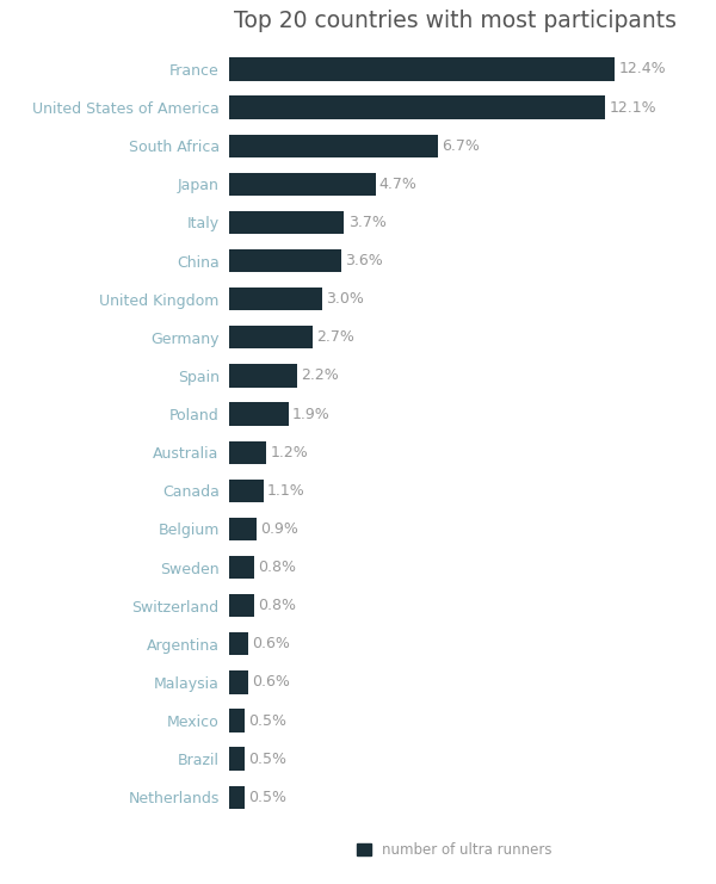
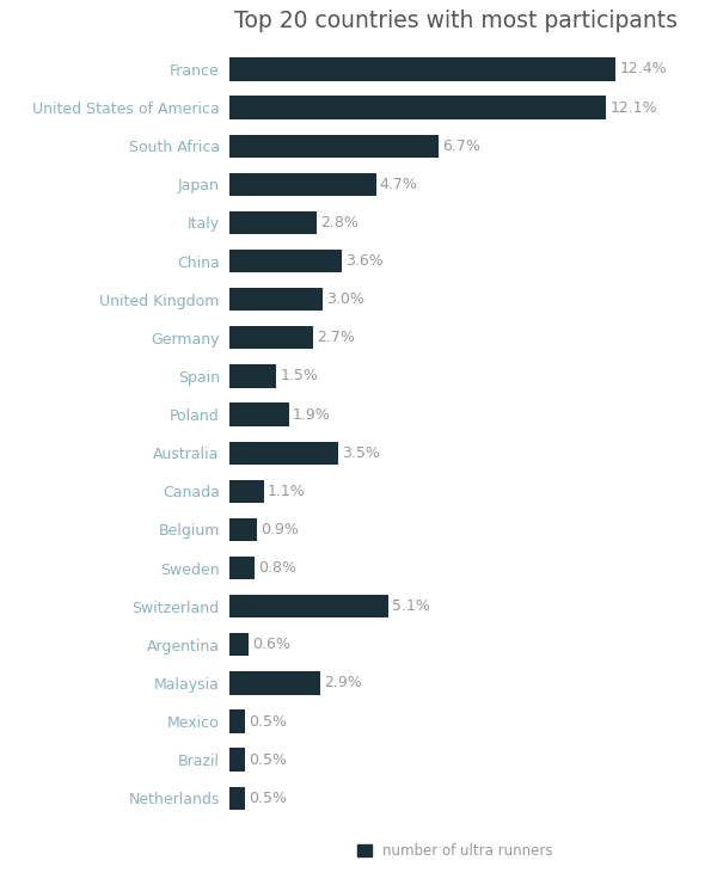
Italy: 3.7% -> 2.8%
Spain: 2.2% -> 1.5%
Australia: 1.2% -> 3.5%
Switzerland: 0.8% -> 5.1%
Malaysia: 0.6% -> 2.9%
